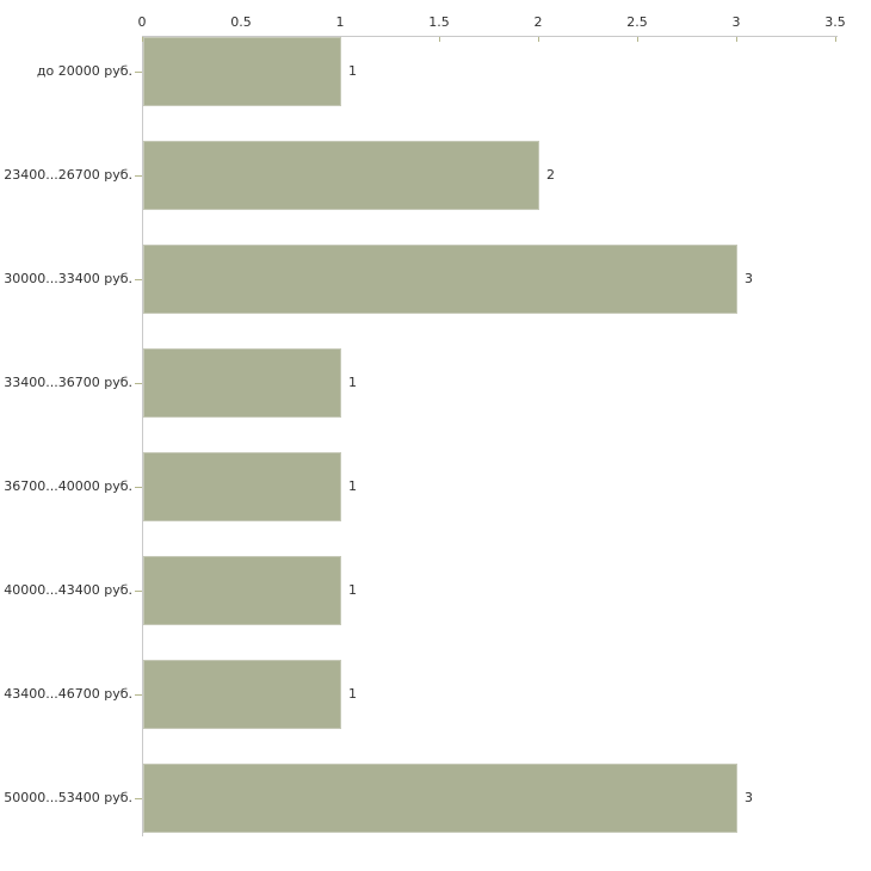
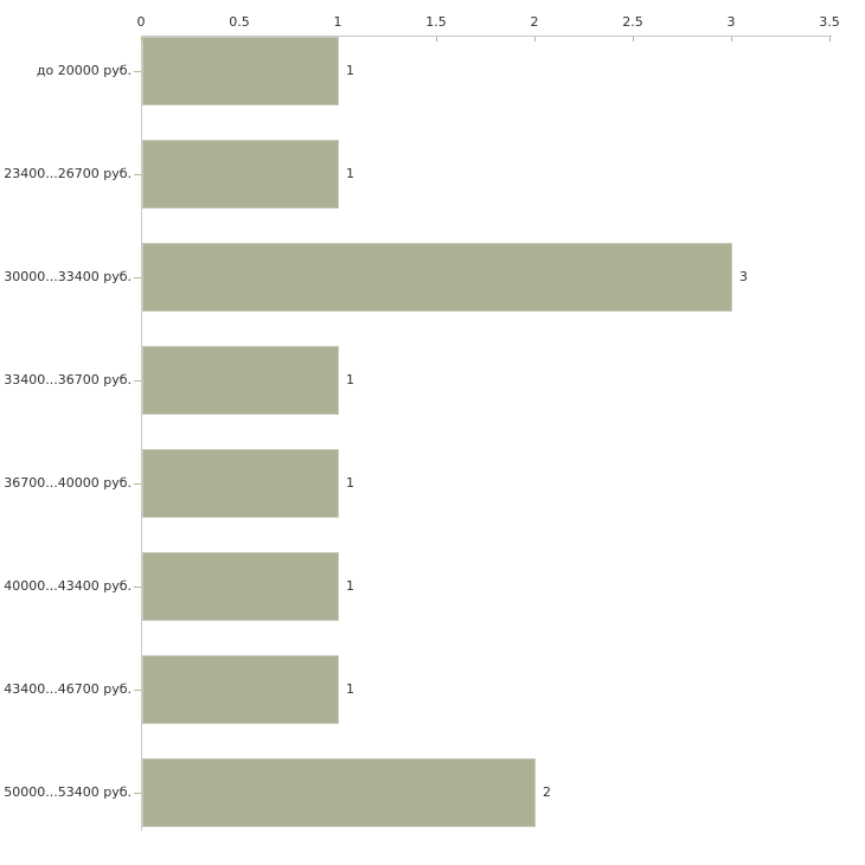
23400...26700 руб.: 2 -> 1
50000...53400 руб.: 3 -> 2
